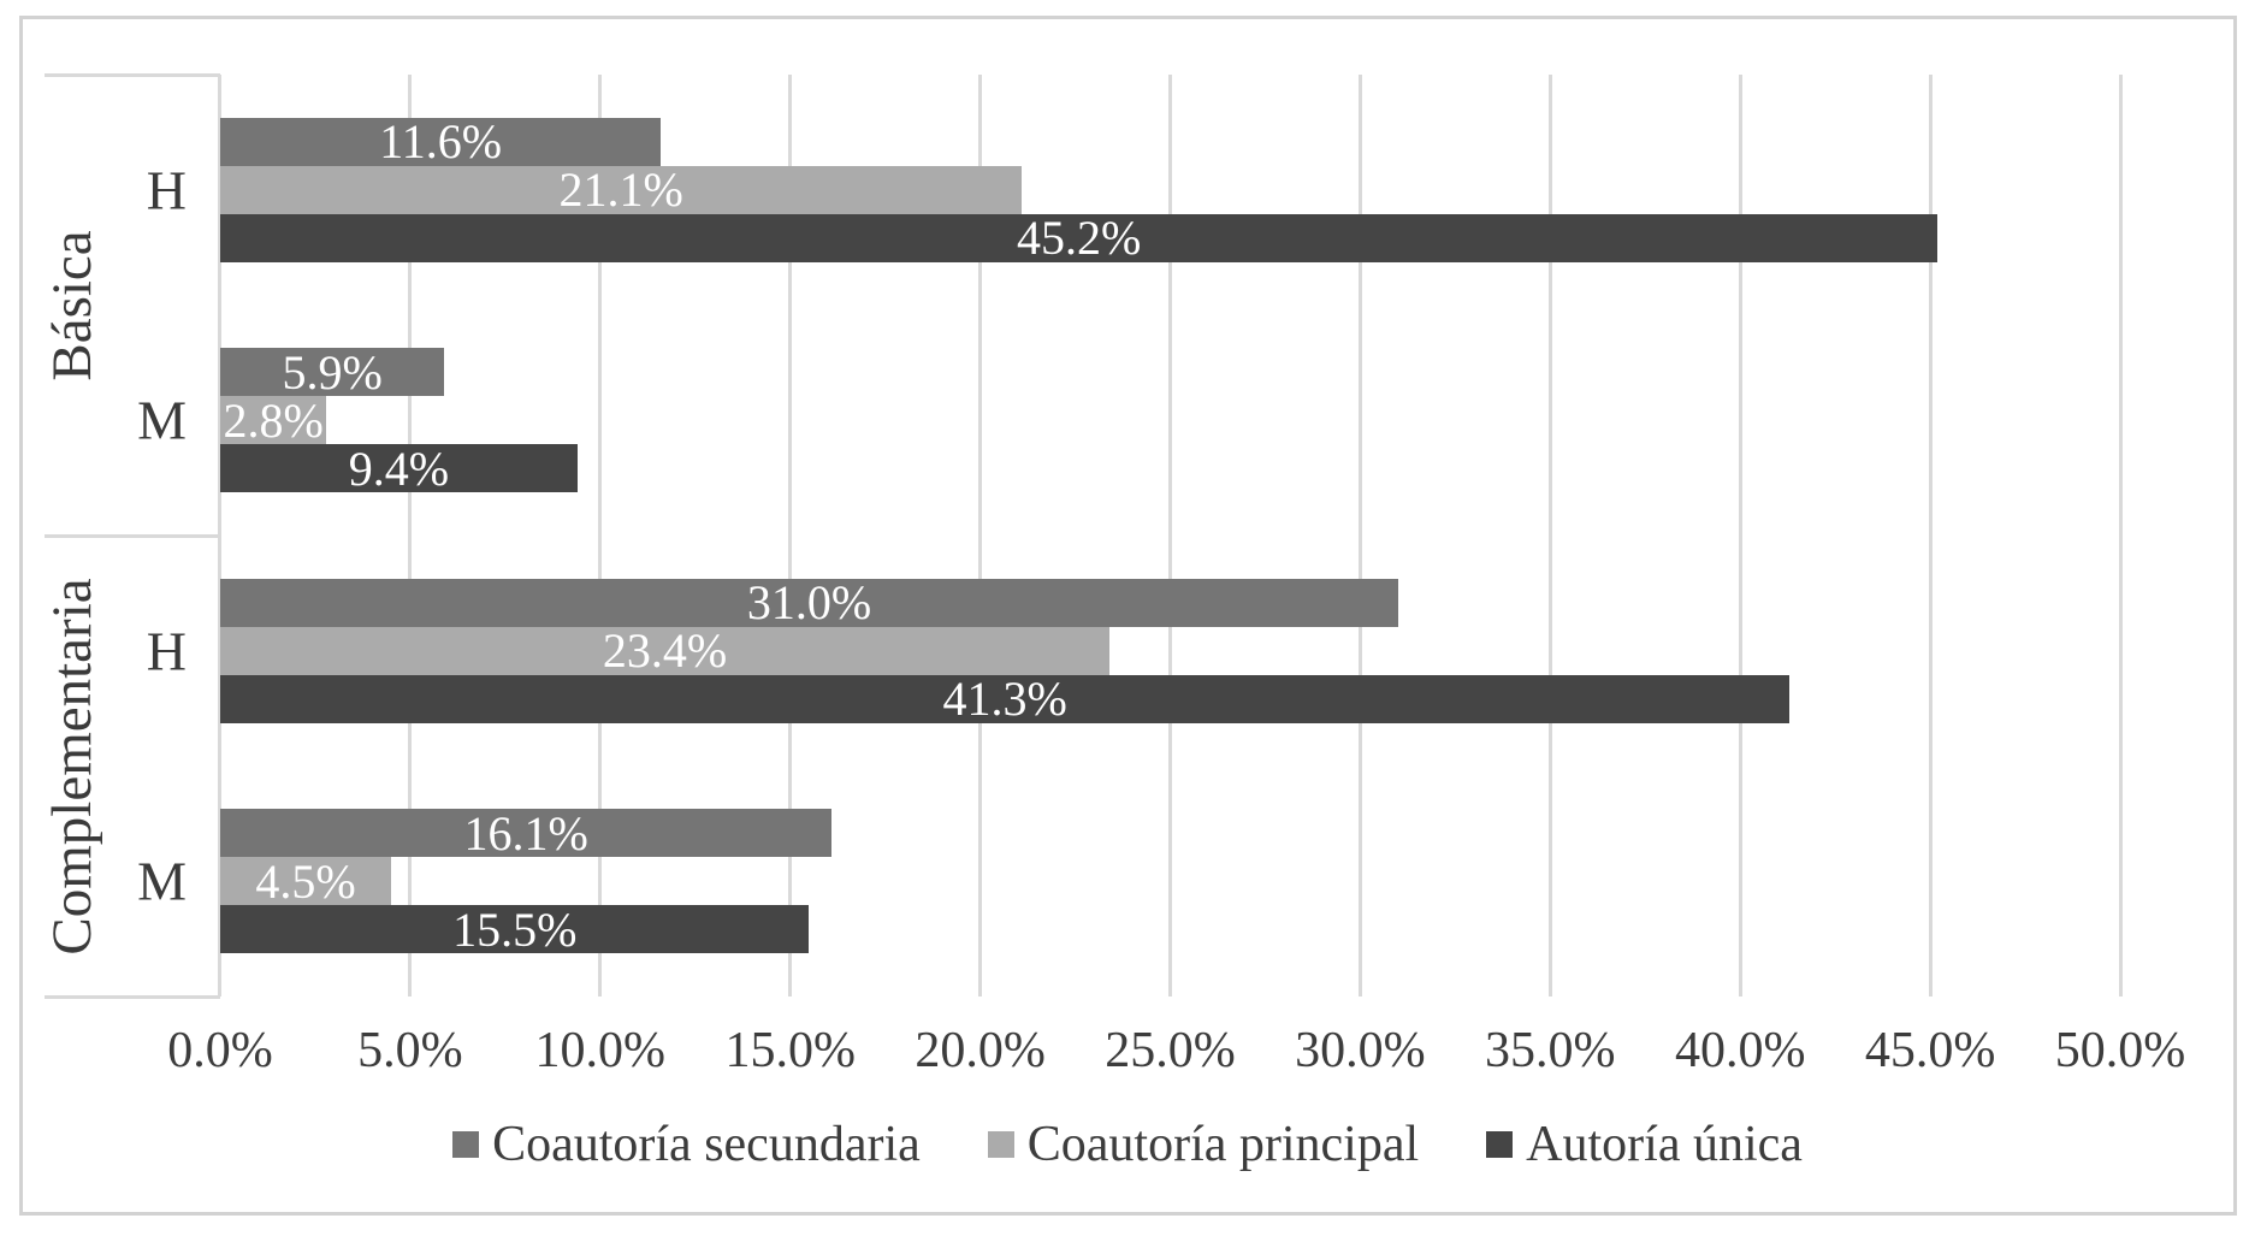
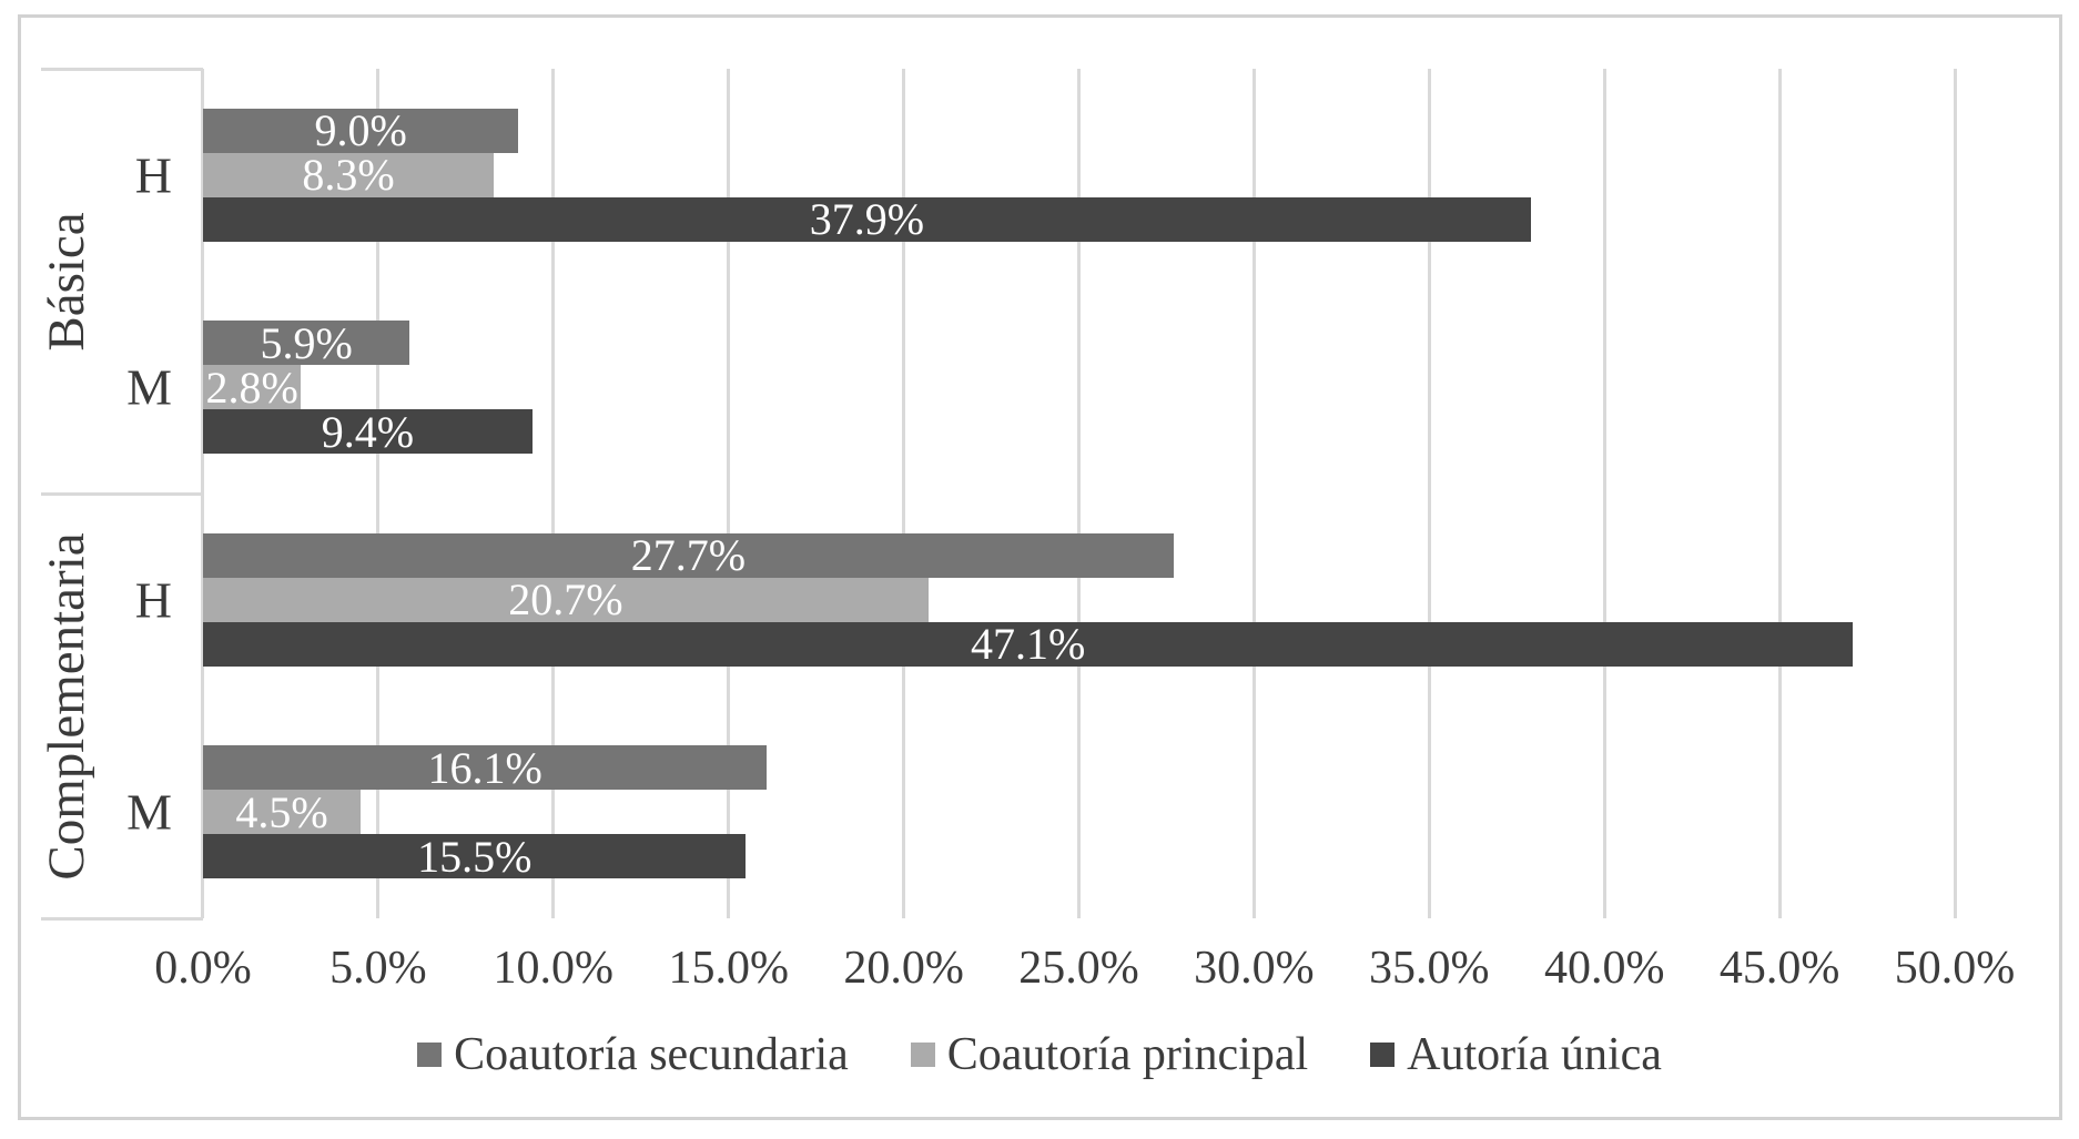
Coautoría secundaria/Básica H: 11.6% -> 9.0%
Coautoría principal/Básica H: 21.1% -> 8.3%
Autoría única/Básica H: 45.2% -> 37.9%
Coautoría secundaria/Complementaria H: 31.0% -> 27.7%
Coautoría principal/Complementaria H: 23.4% -> 20.7%
Autoría única/Complementaria H: 41.3% -> 47.1%
